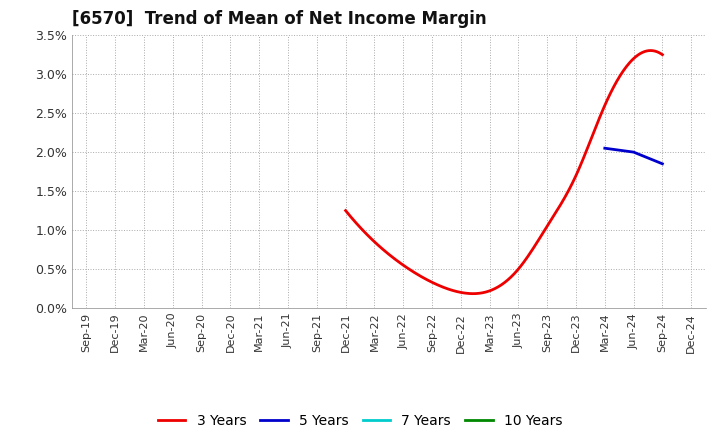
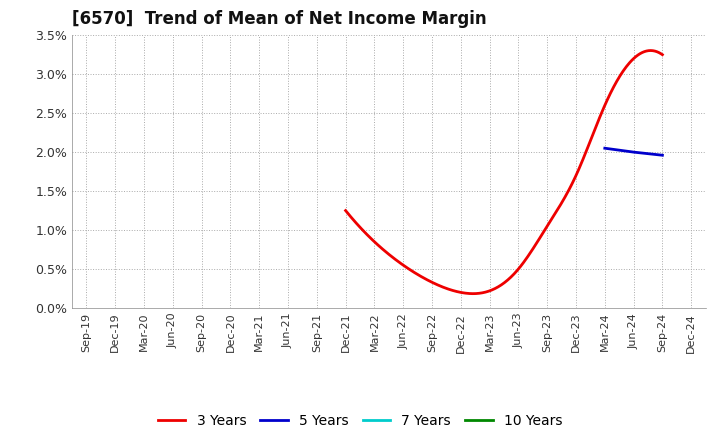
5 Years/Sep-24: 1.85% -> 1.96%
